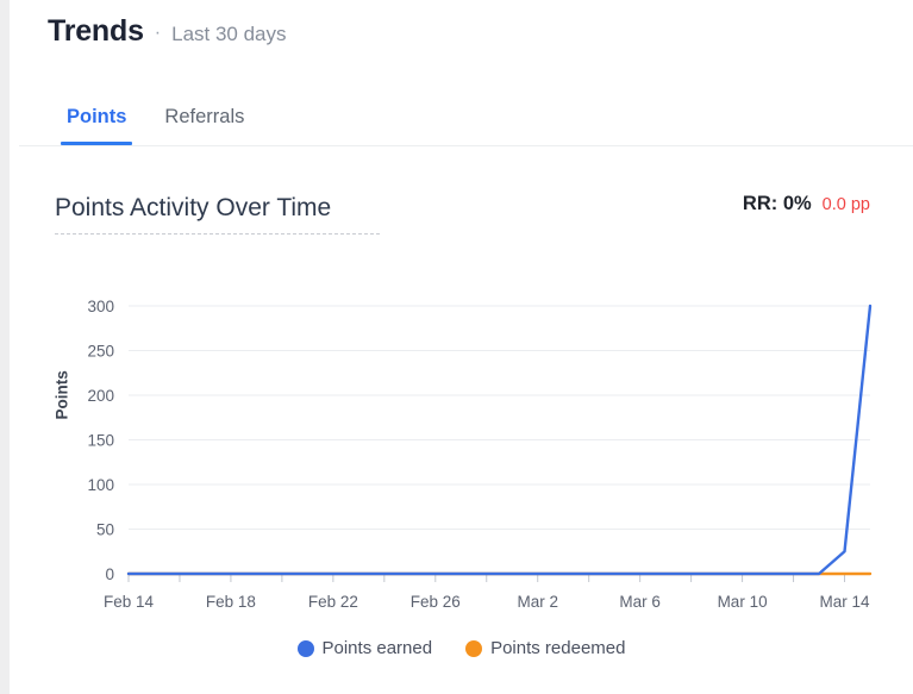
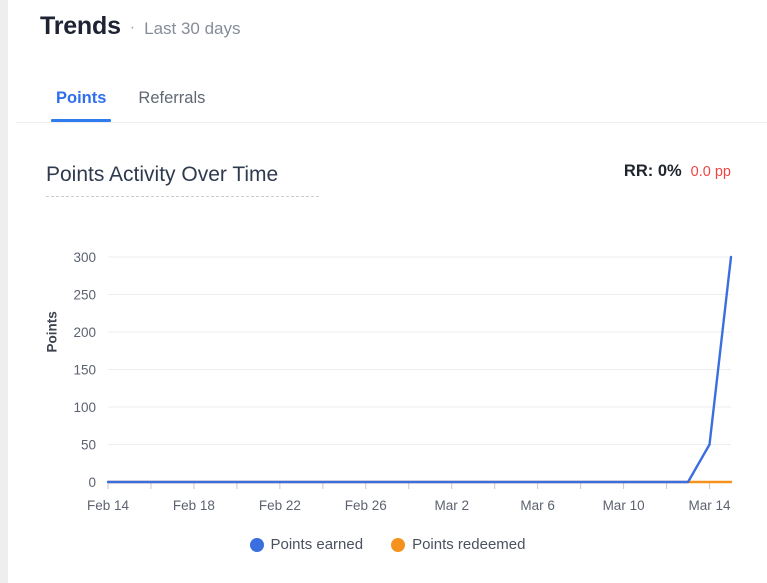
Points earned/Mar 14: 20 -> 50
